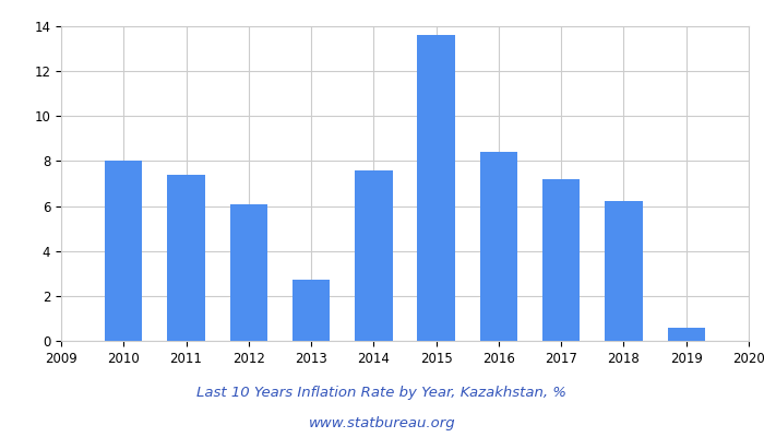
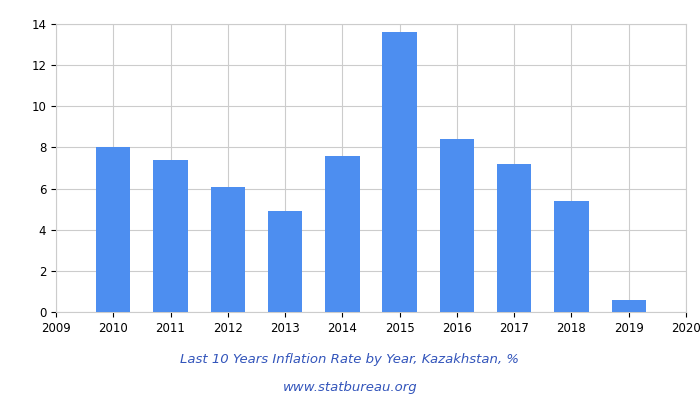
2013: 2.7 -> 4.9
2018: 6.2 -> 5.4
